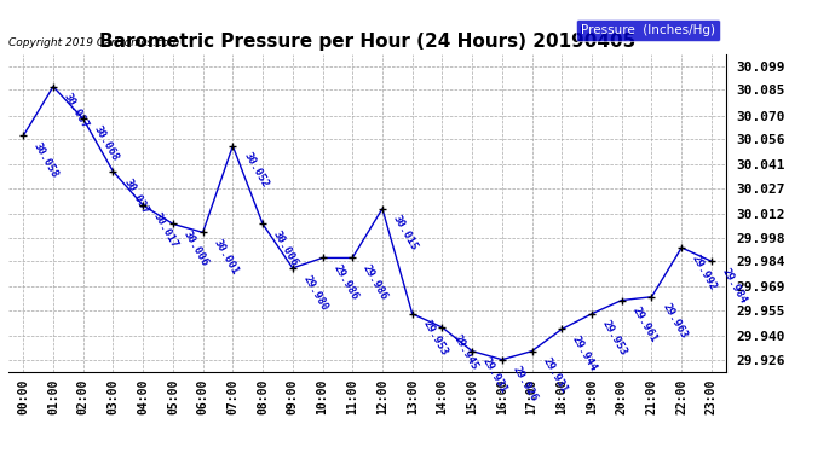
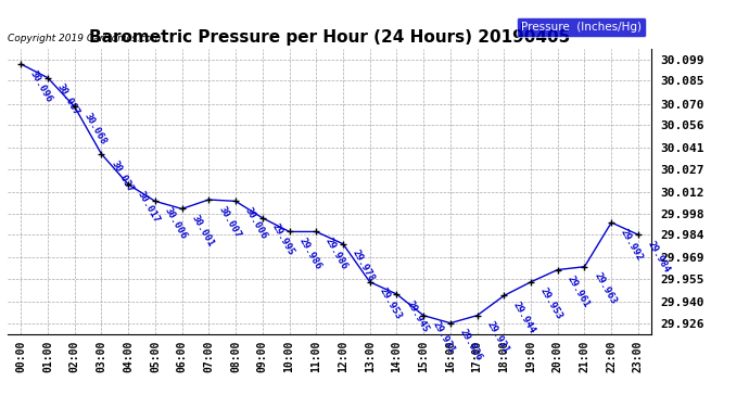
00:00: 30.058 -> 30.096
07:00: 30.052 -> 30.007
09:00: 29.980 -> 29.995
12:00: 30.015 -> 29.978
